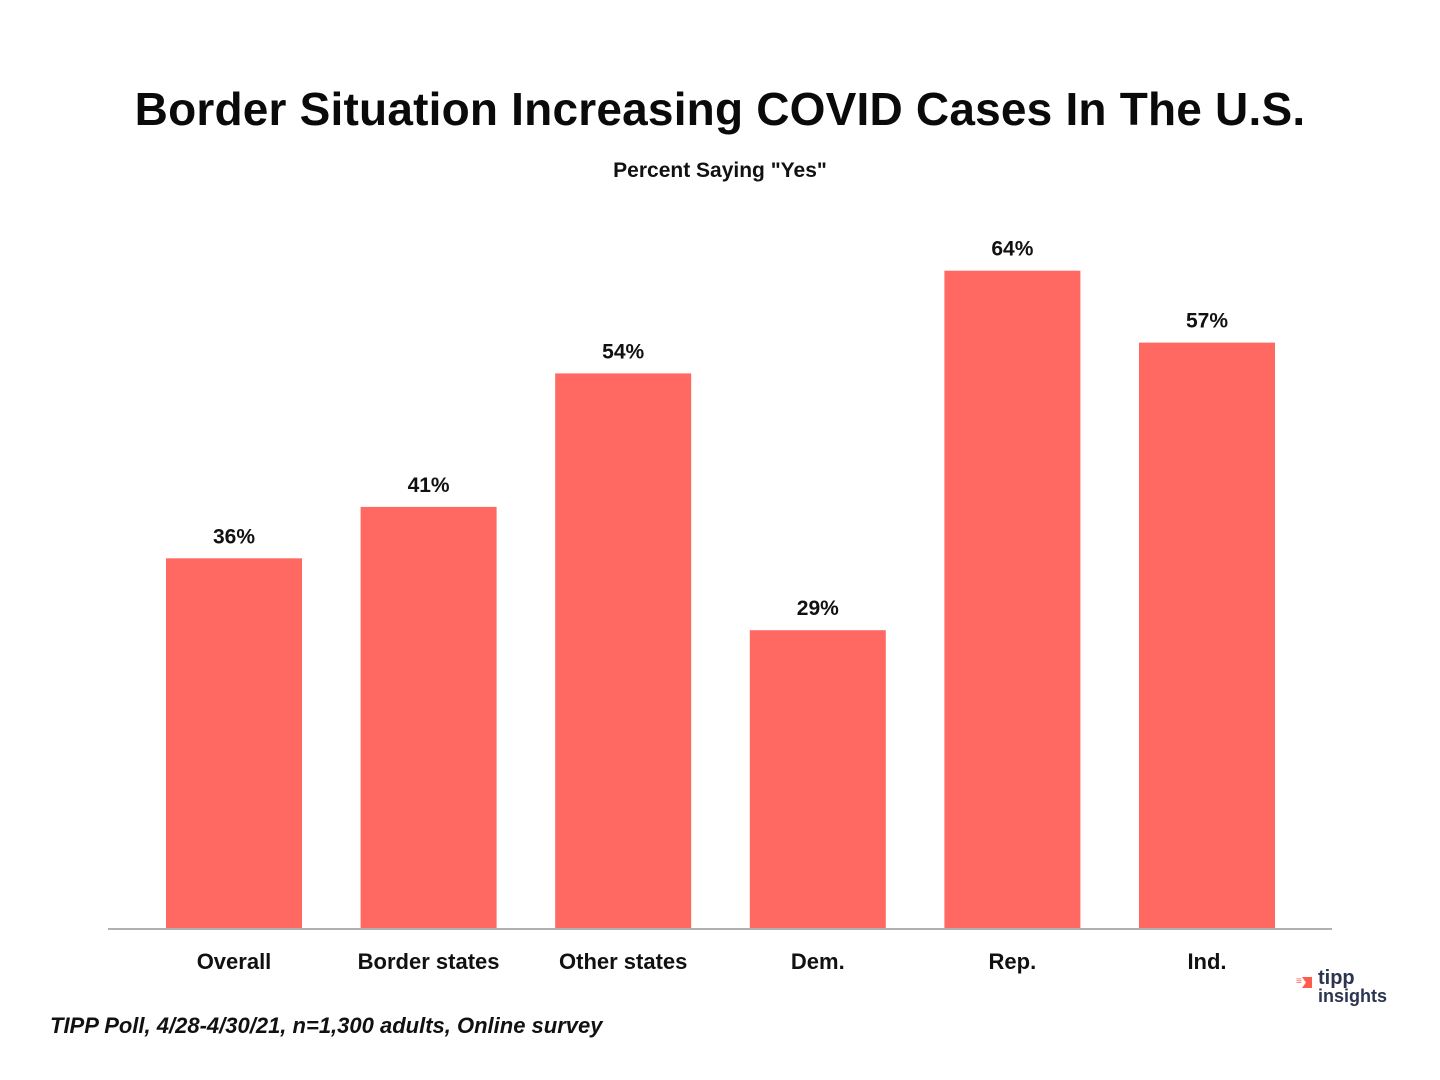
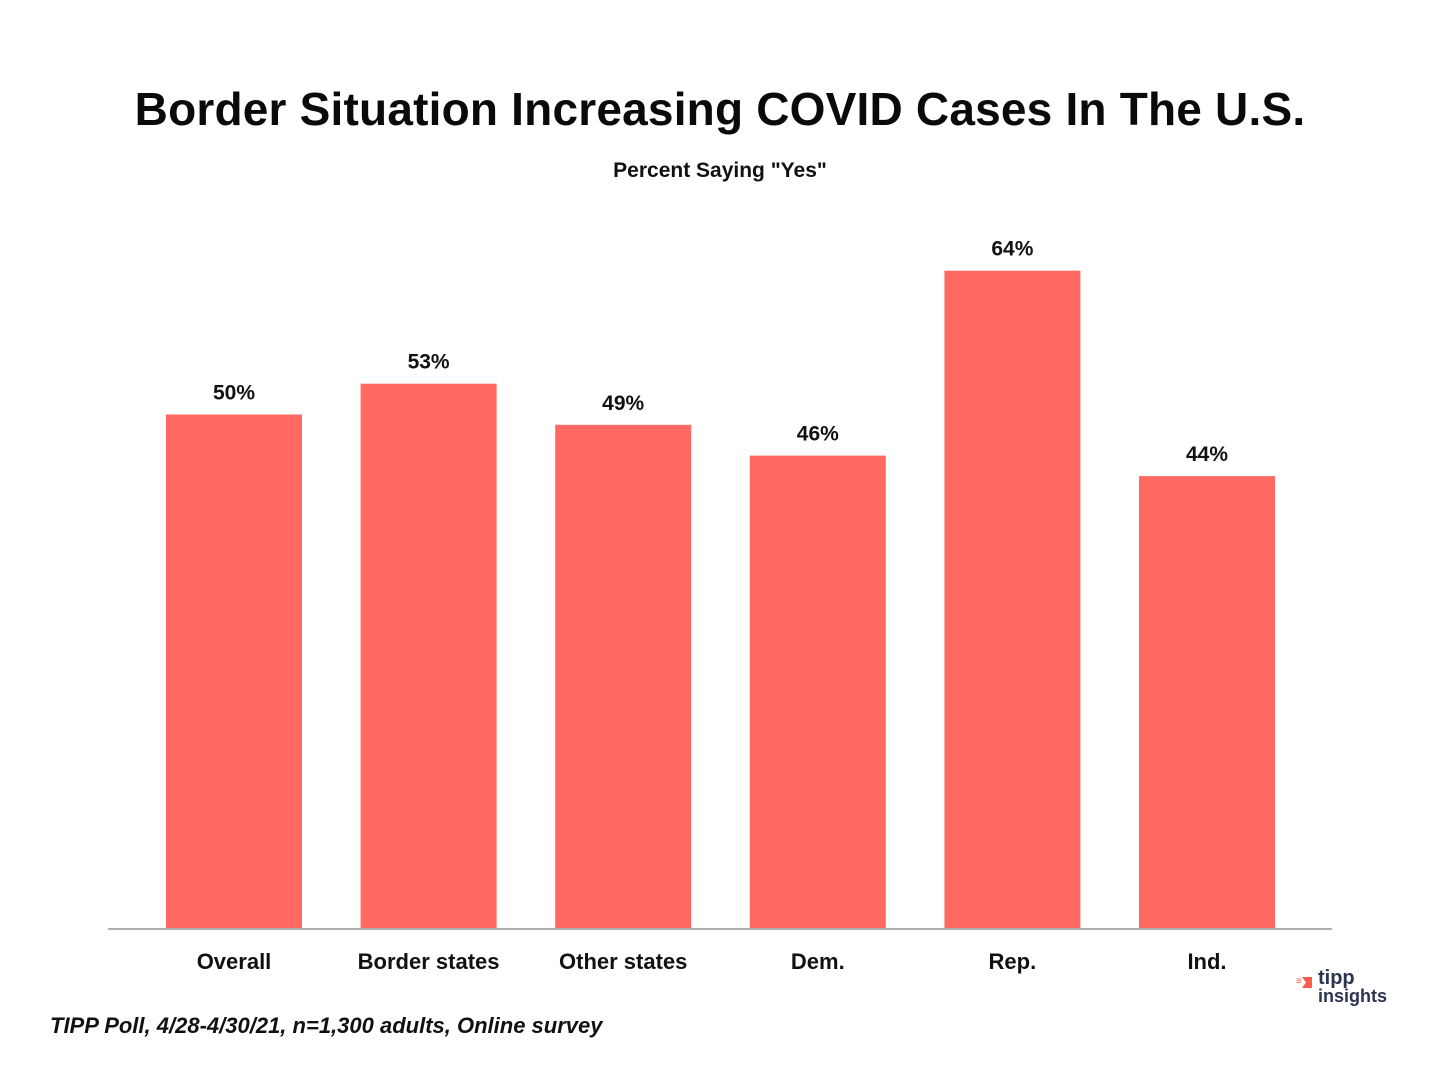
Overall: 36% -> 50%
Border states: 41% -> 53%
Other states: 54% -> 49%
Dem.: 29% -> 46%
Ind.: 57% -> 44%
